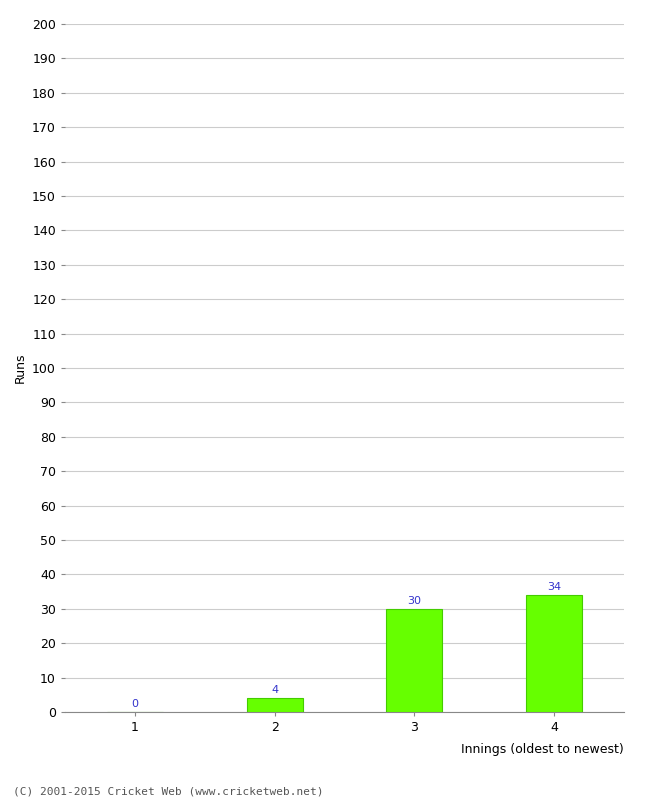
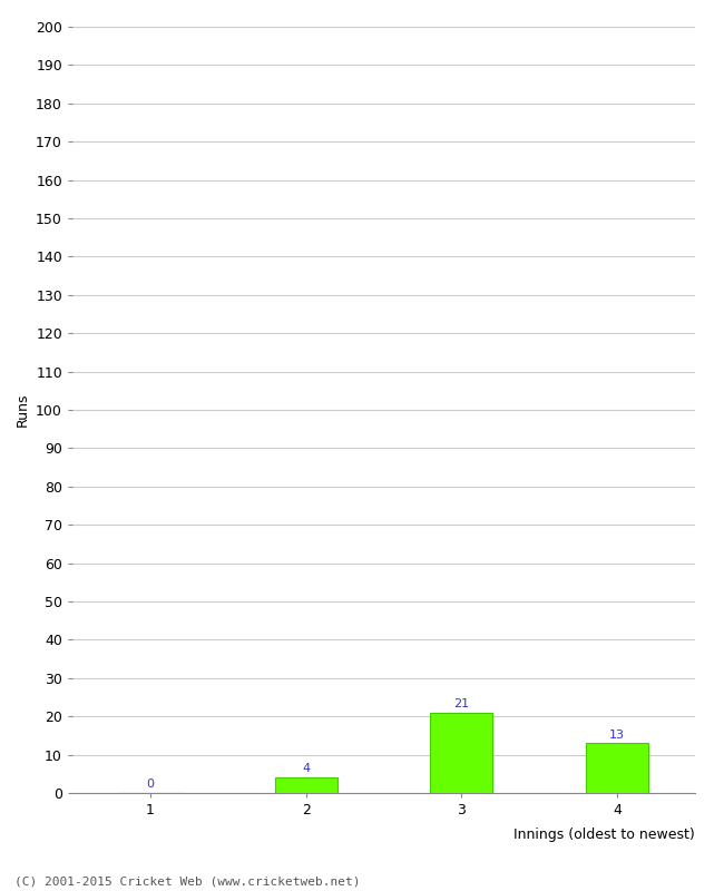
3: 30 -> 21
4: 34 -> 13
